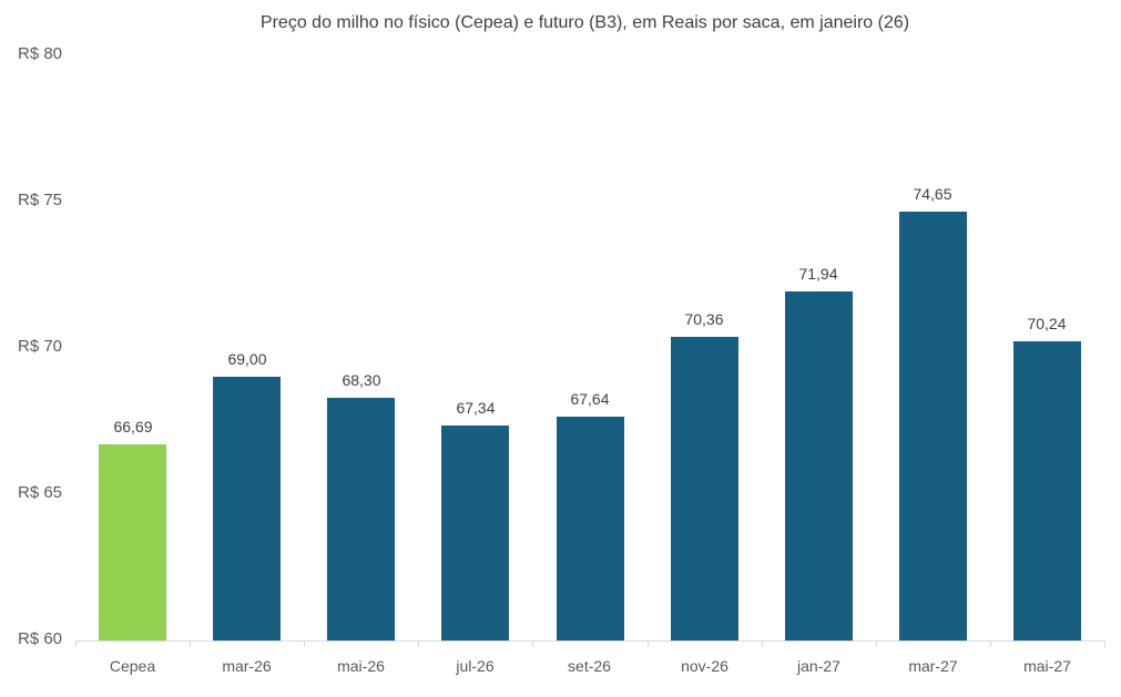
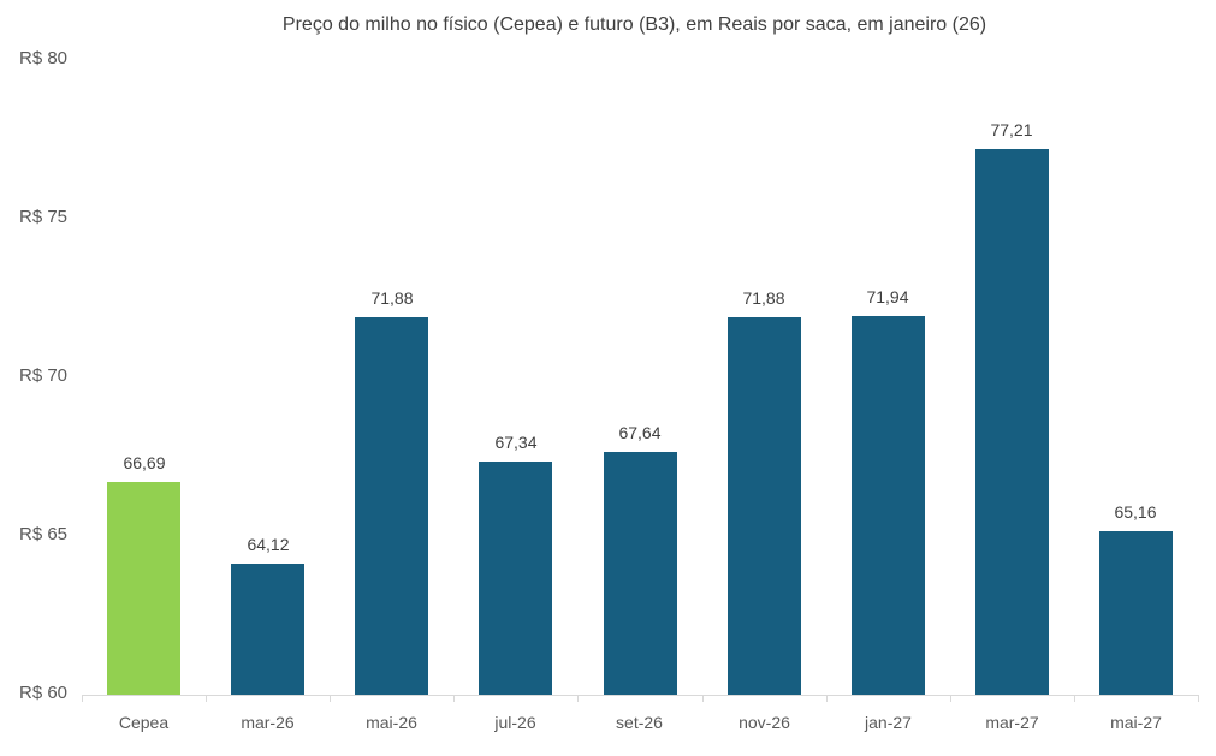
mar-26: 69,00 -> 64,12
mai-26: 68,30 -> 71,88
nov-26: 70,36 -> 71,88
mar-27: 74,65 -> 77,21
mai-27: 70,24 -> 65,16
